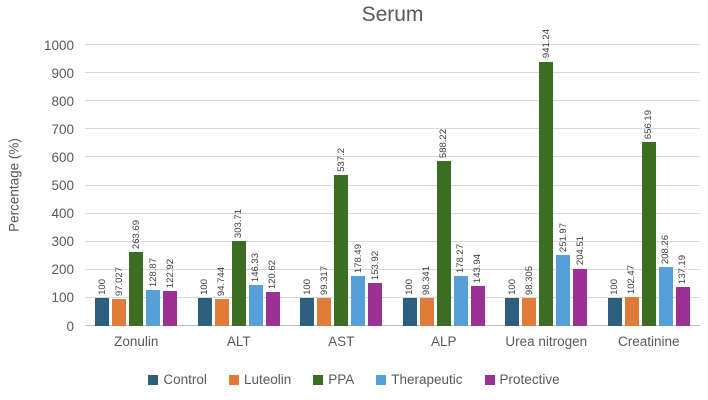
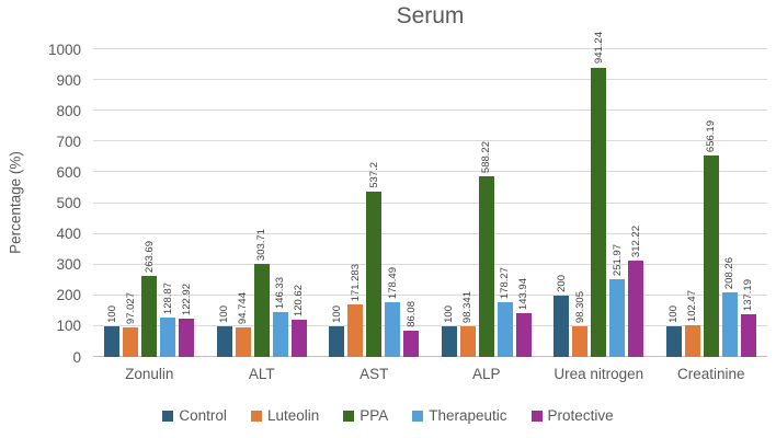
Luteolin/AST: 99.317 -> 171.283
Protective/AST: 153.92 -> 86.08
Control/Urea nitrogen: 100 -> 200
Protective/Urea nitrogen: 204.51 -> 312.22
